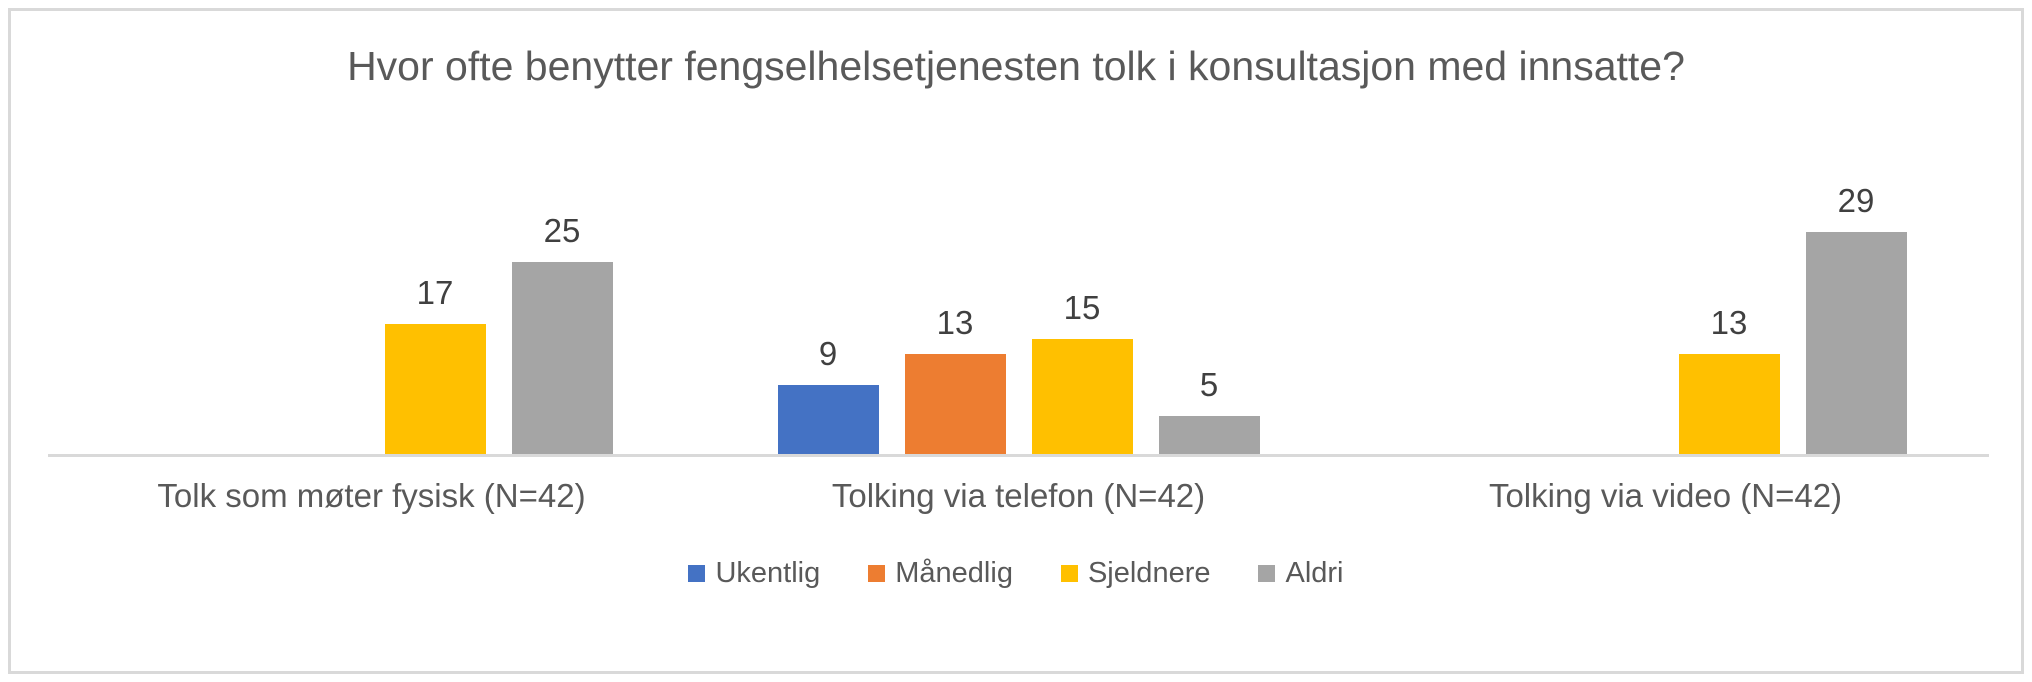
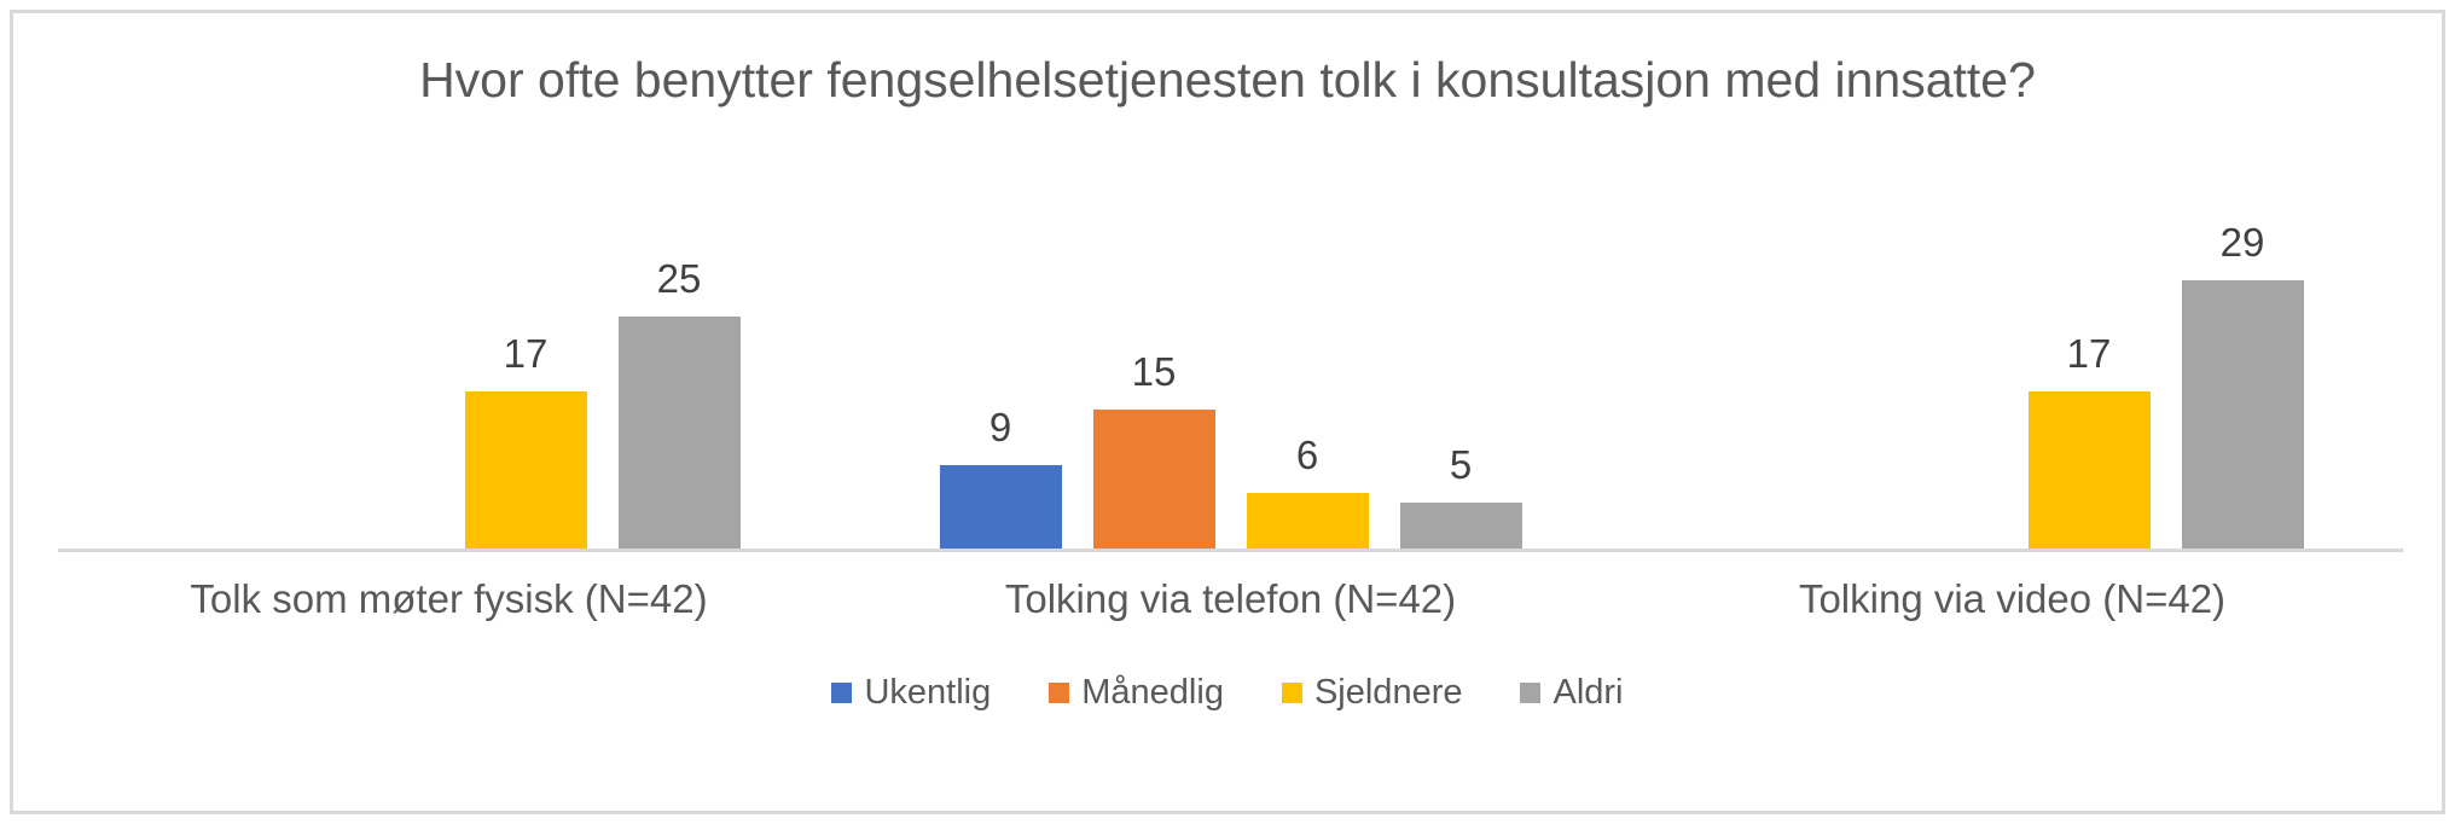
Månedlig/Tolking via telefon (N=42): 13 -> 15
Sjeldnere/Tolking via telefon (N=42): 15 -> 6
Sjeldnere/Tolking via video (N=42): 13 -> 17
